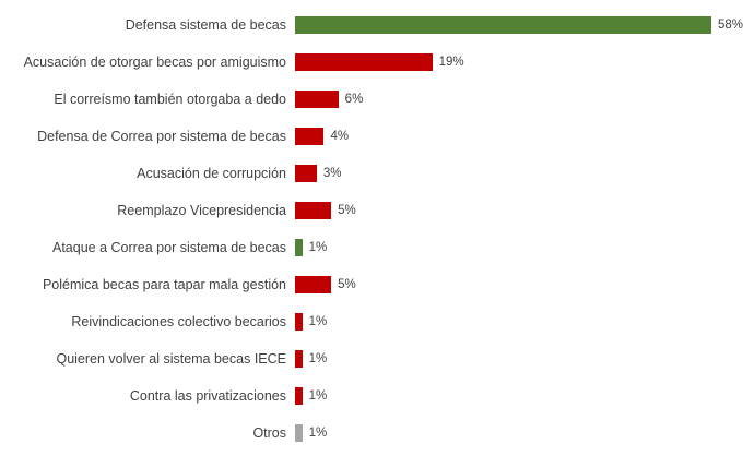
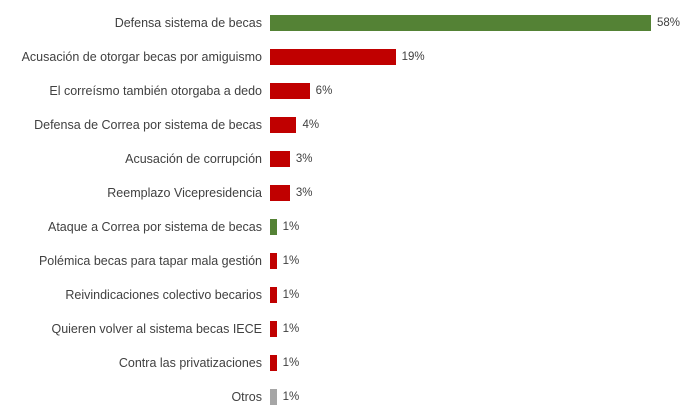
Reemplazo Vicepresidencia: 5% -> 3%
Polémica becas para tapar mala gestión: 5% -> 1%
